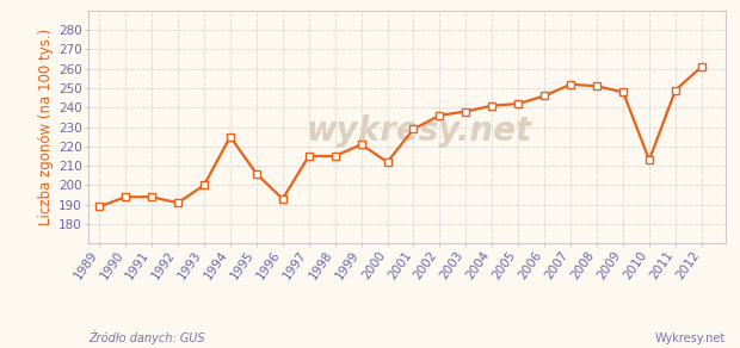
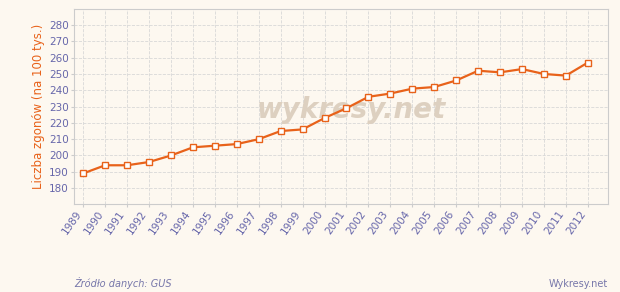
1992: 191 -> 196
1994: 225 -> 205
1996: 193 -> 207
1997: 215 -> 210
1999: 221 -> 216
2000: 212 -> 223
2009: 248 -> 253
2010: 213 -> 250
2012: 261 -> 257
